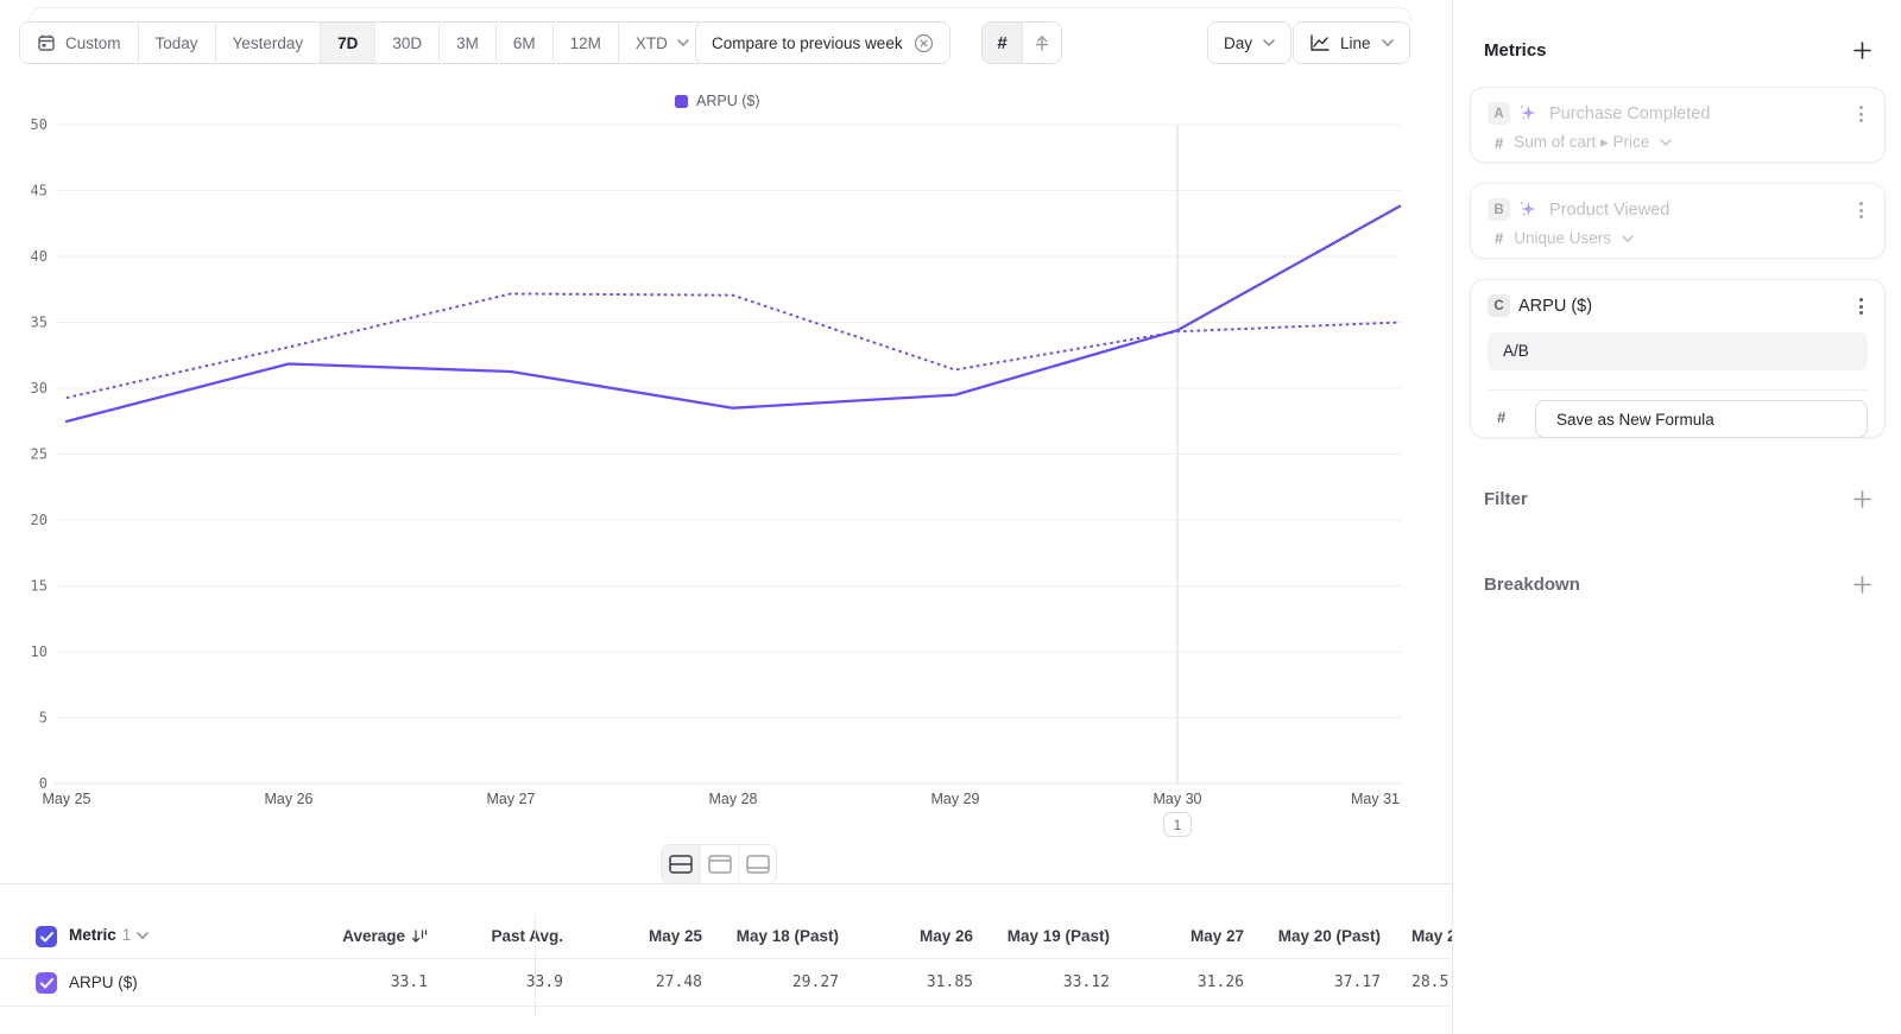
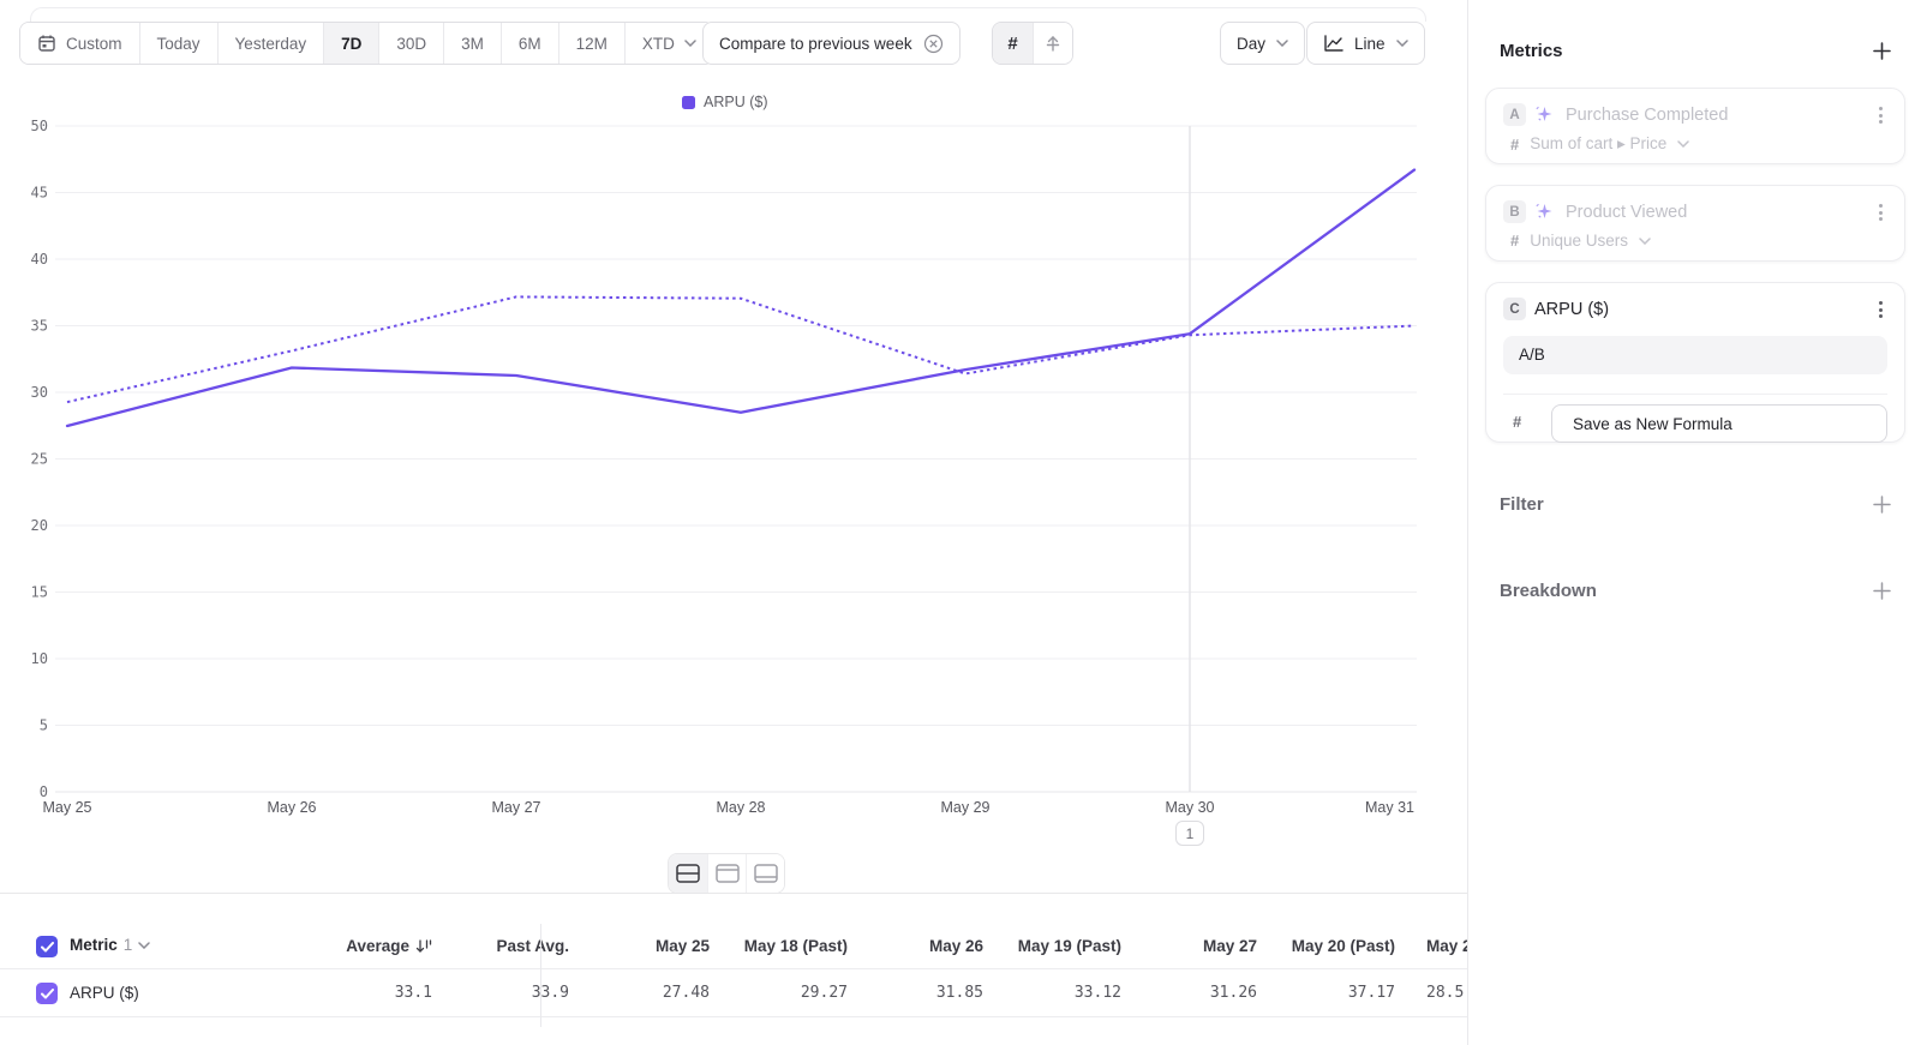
ARPU ($)/May 29: 29.5 -> 31.7
ARPU ($)/May 31: 43.8 -> 46.7
